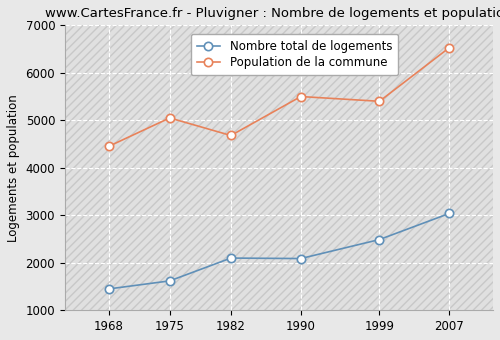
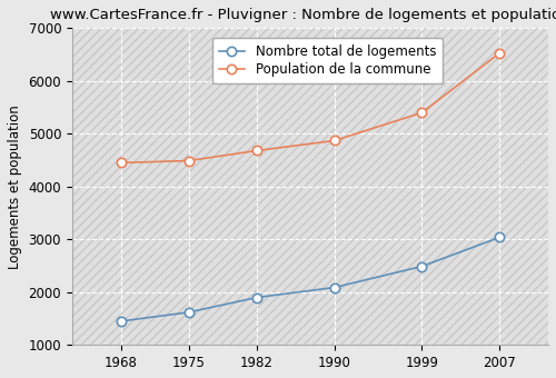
Population de la commune/1975: 5050 -> 4490
Nombre total de logements/1982: 2100 -> 1900
Population de la commune/1990: 5500 -> 4870
